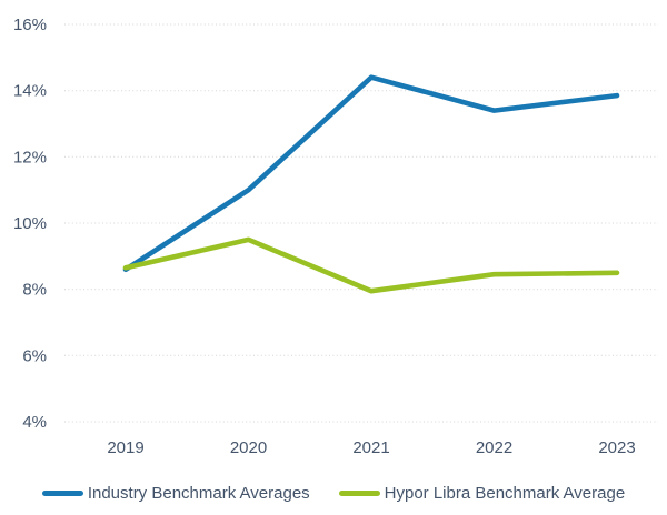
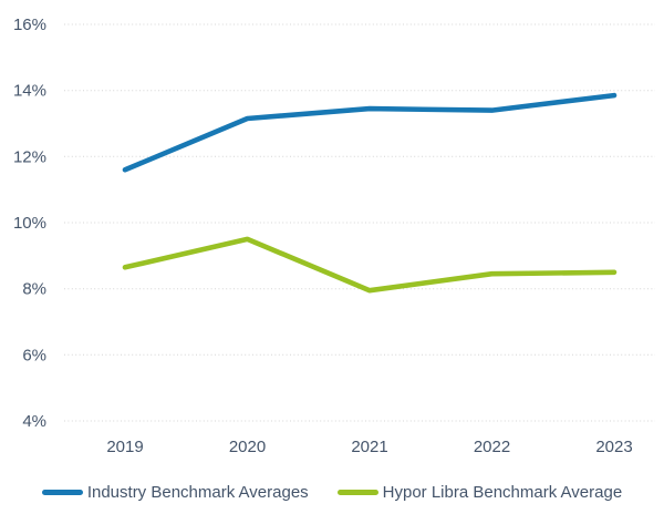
Industry Benchmark Averages/2019: 8.6% -> 11.6%
Industry Benchmark Averages/2020: 11.0% -> 13.2%
Industry Benchmark Averages/2021: 14.4% -> 13.4%
